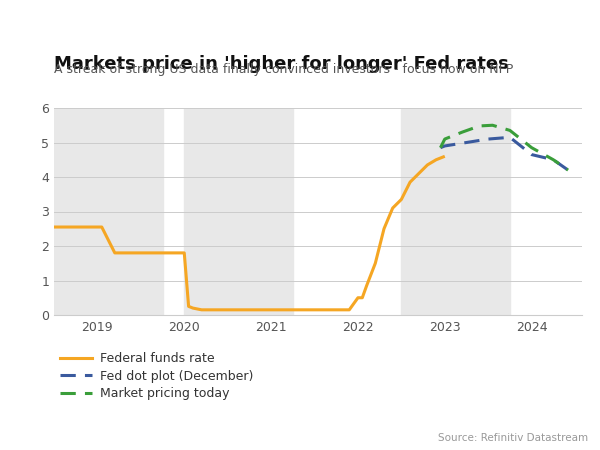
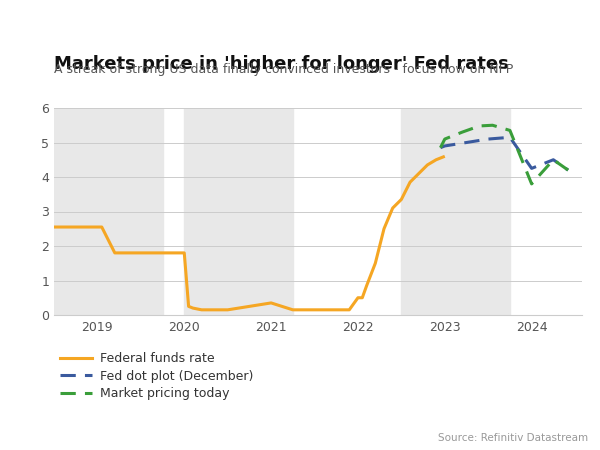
Federal funds rate/2021: 0.15 -> 0.35
Fed dot plot (December)/2024: 4.65 -> 4.25
Market pricing today/2024: 4.85 -> 3.80
